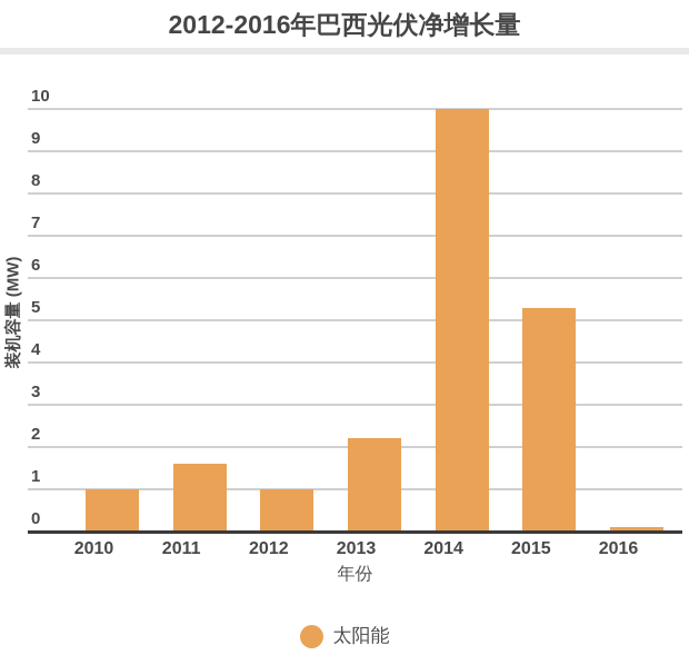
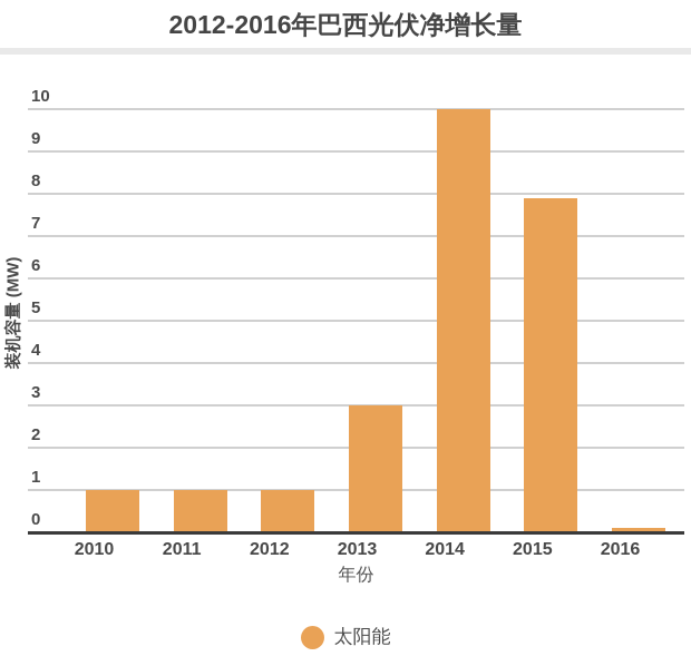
2011: 1.6 -> 1.0
2013: 2.2 -> 3.0
2015: 5.3 -> 7.9
